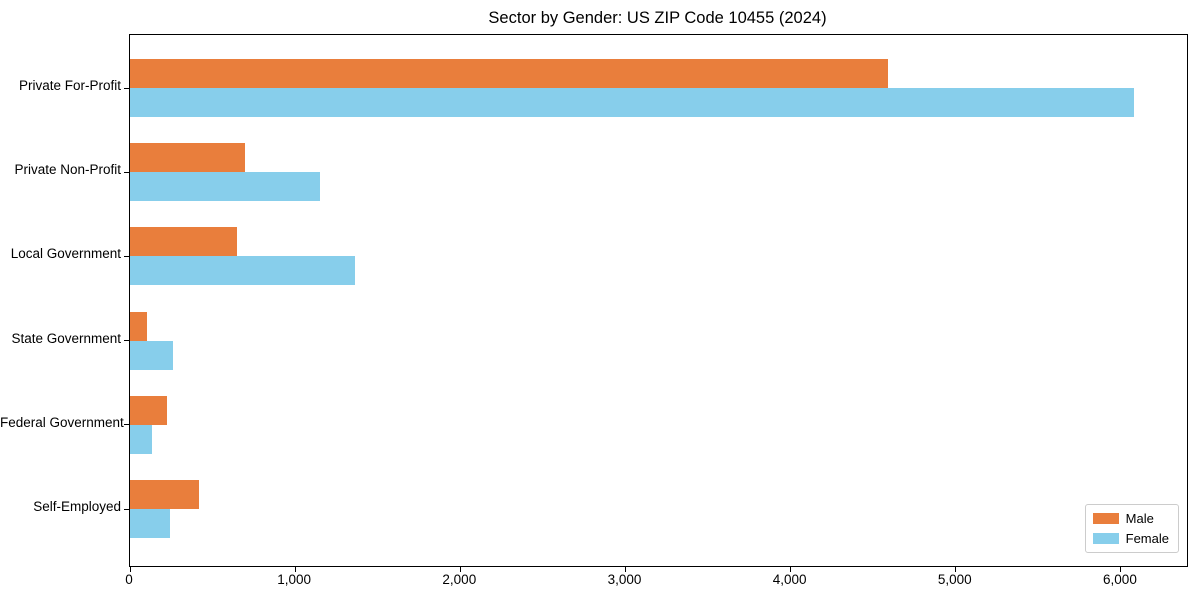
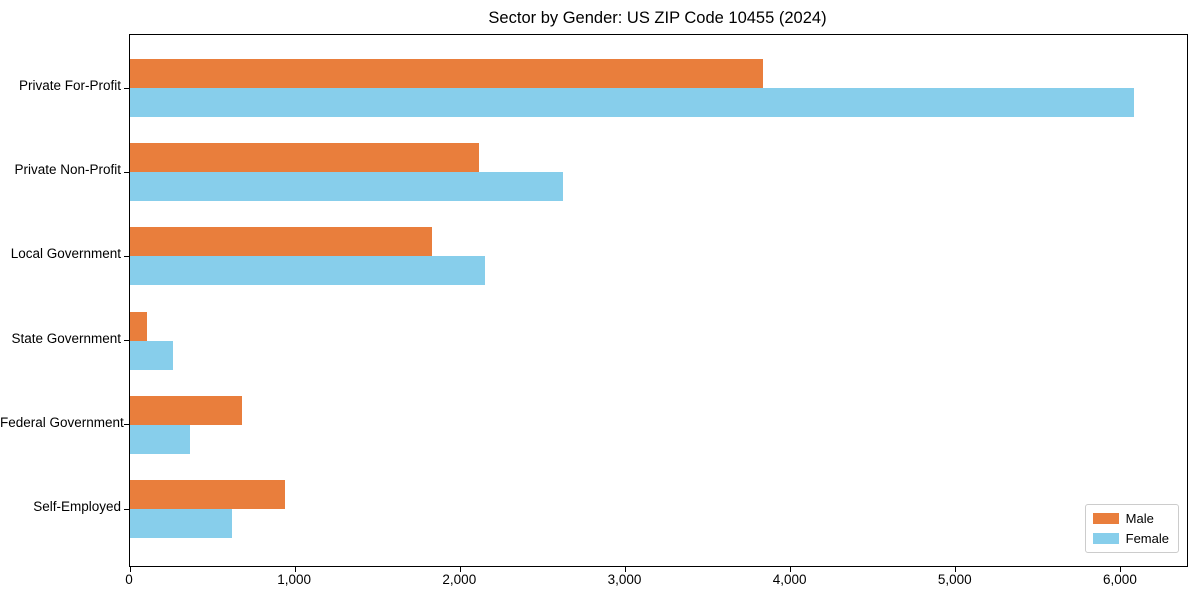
Male/Private For-Profit: 4590 -> 3830
Male/Private Non-Profit: 700 -> 2110
Female/Private Non-Profit: 1150 -> 2620
Male/Local Government: 650 -> 1830
Female/Local Government: 1360 -> 2150
Male/Federal Government: 220 -> 680
Female/Federal Government: 130 -> 360
Male/Self-Employed: 420 -> 940
Female/Self-Employed: 240 -> 620
